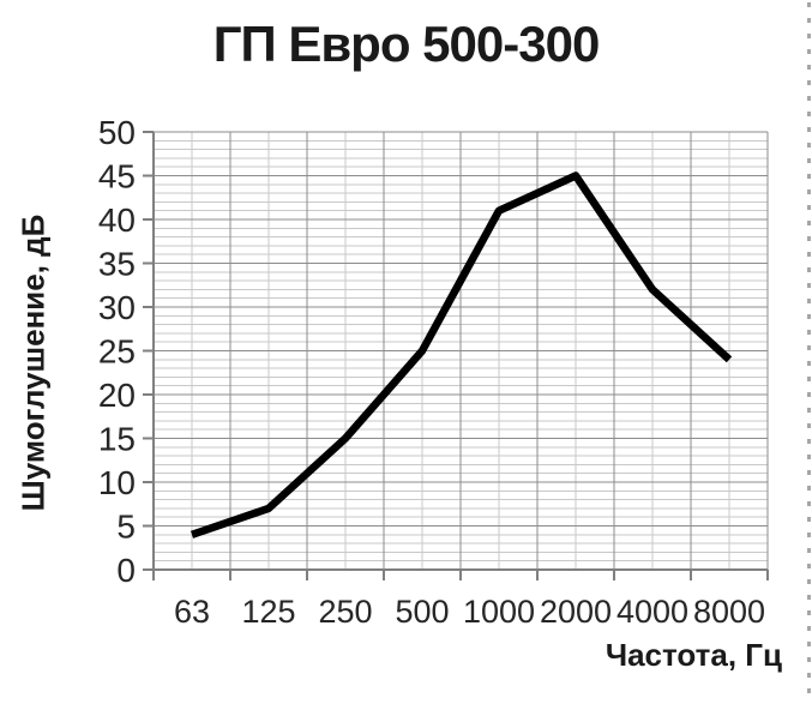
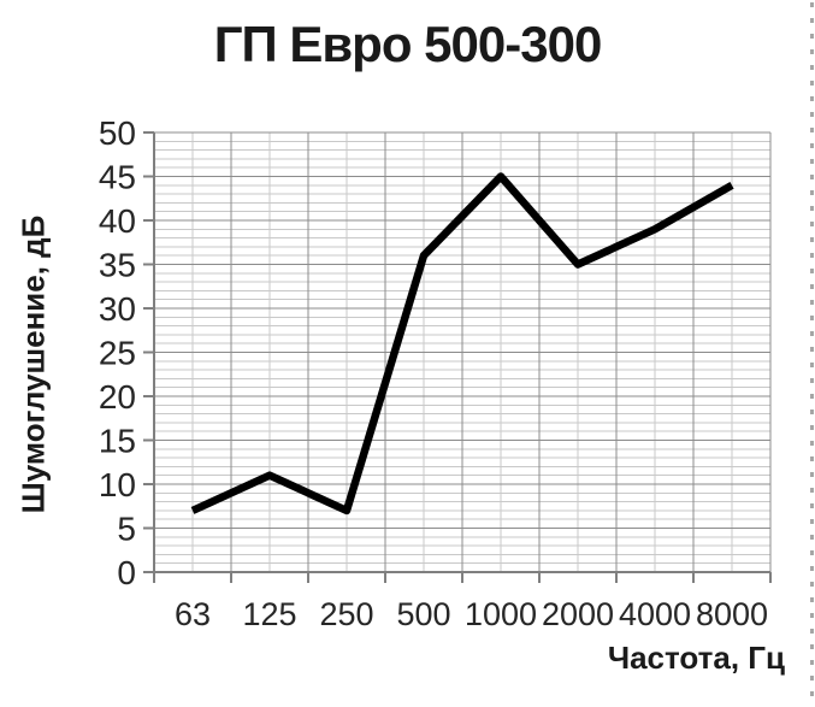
63: 4 -> 7
125: 7 -> 11
250: 15 -> 7
500: 25 -> 36
1000: 41 -> 45
2000: 45 -> 35
4000: 32 -> 39
8000: 24 -> 44
